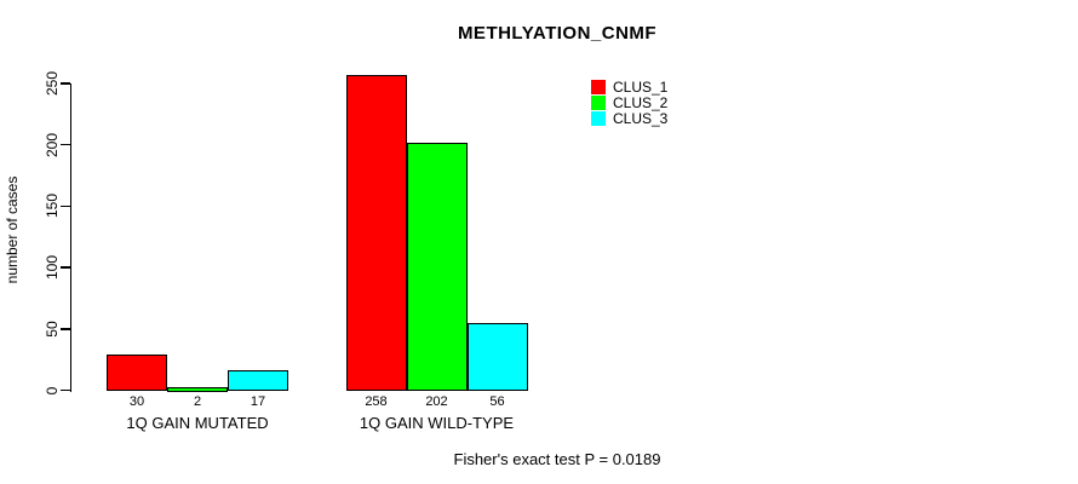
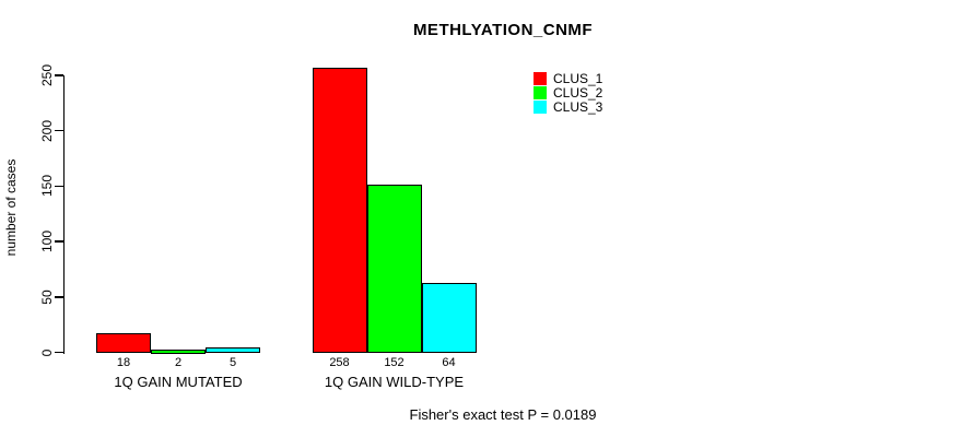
CLUS_1/1Q GAIN MUTATED: 30 -> 18
CLUS_3/1Q GAIN MUTATED: 17 -> 5
CLUS_2/1Q GAIN WILD-TYPE: 202 -> 152
CLUS_3/1Q GAIN WILD-TYPE: 56 -> 64
